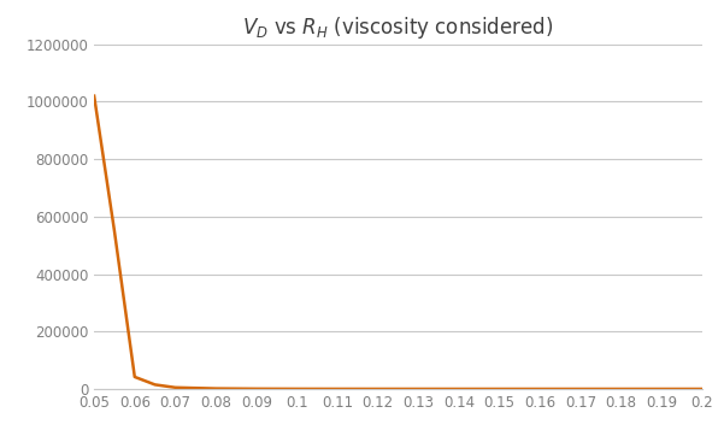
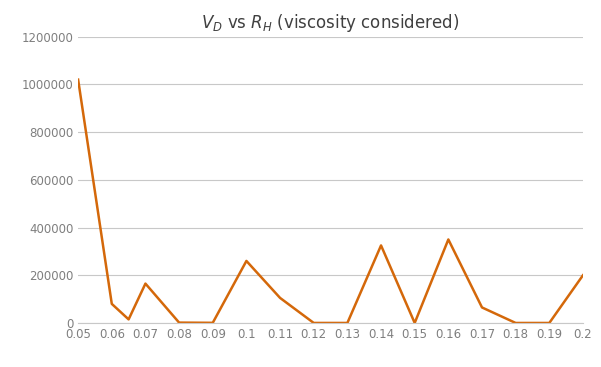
0.06: 42000 -> 80000
0.07: 5000 -> 165000
0.1: 0 -> 260000
0.11: 0 -> 105000
0.14: 0 -> 325000
0.16: 0 -> 350000
0.17: 0 -> 65000
0.2: 0 -> 200000
